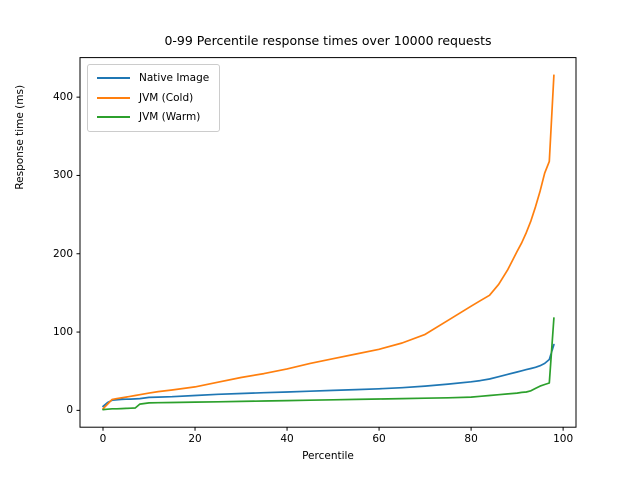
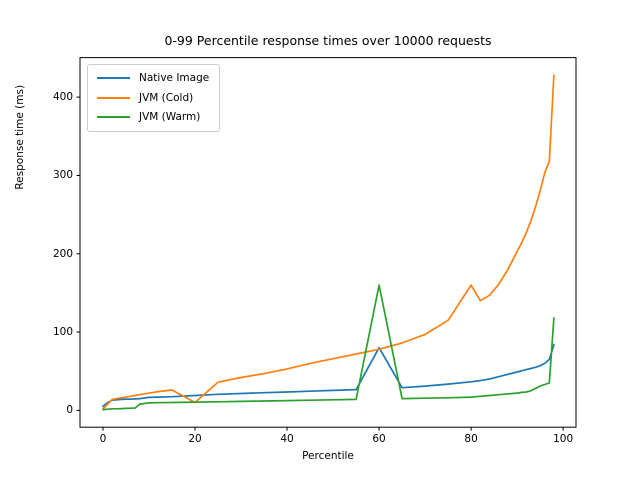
JVM (Cold)/20: 30 -> 10
Native Image/60: 30 -> 80
JVM (Warm)/60: 10 -> 160
JVM (Cold)/80: 130 -> 160
